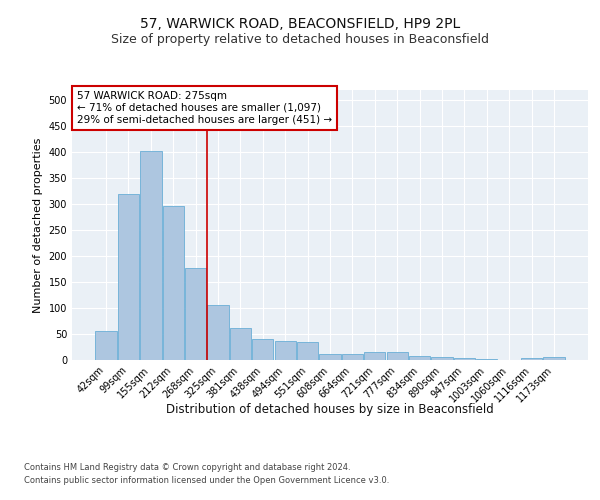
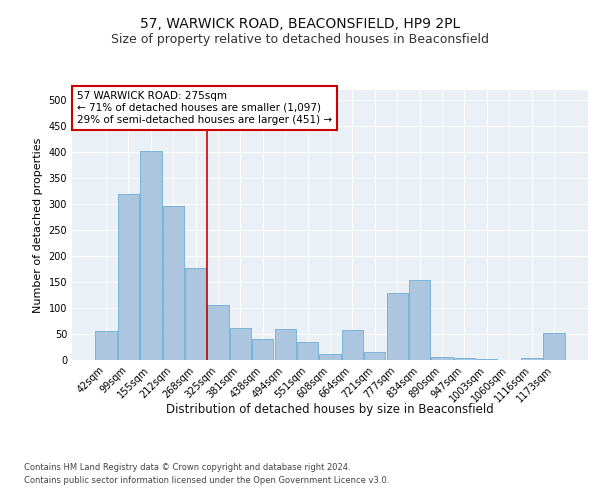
494sqm: 36 -> 60
664sqm: 11 -> 58
777sqm: 15 -> 130
834sqm: 8 -> 154
1173sqm: 5 -> 52
